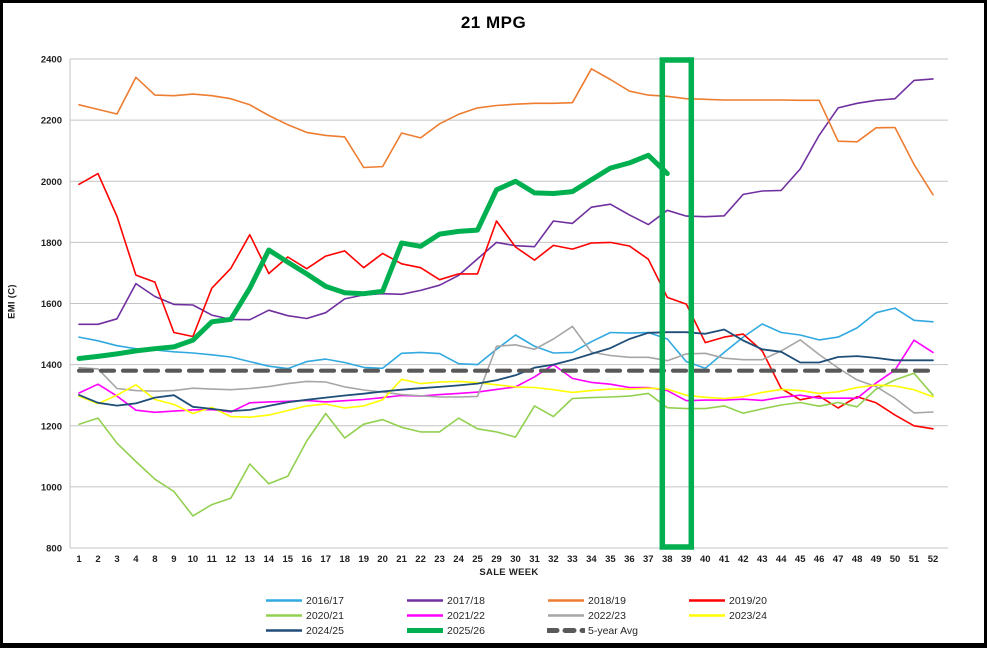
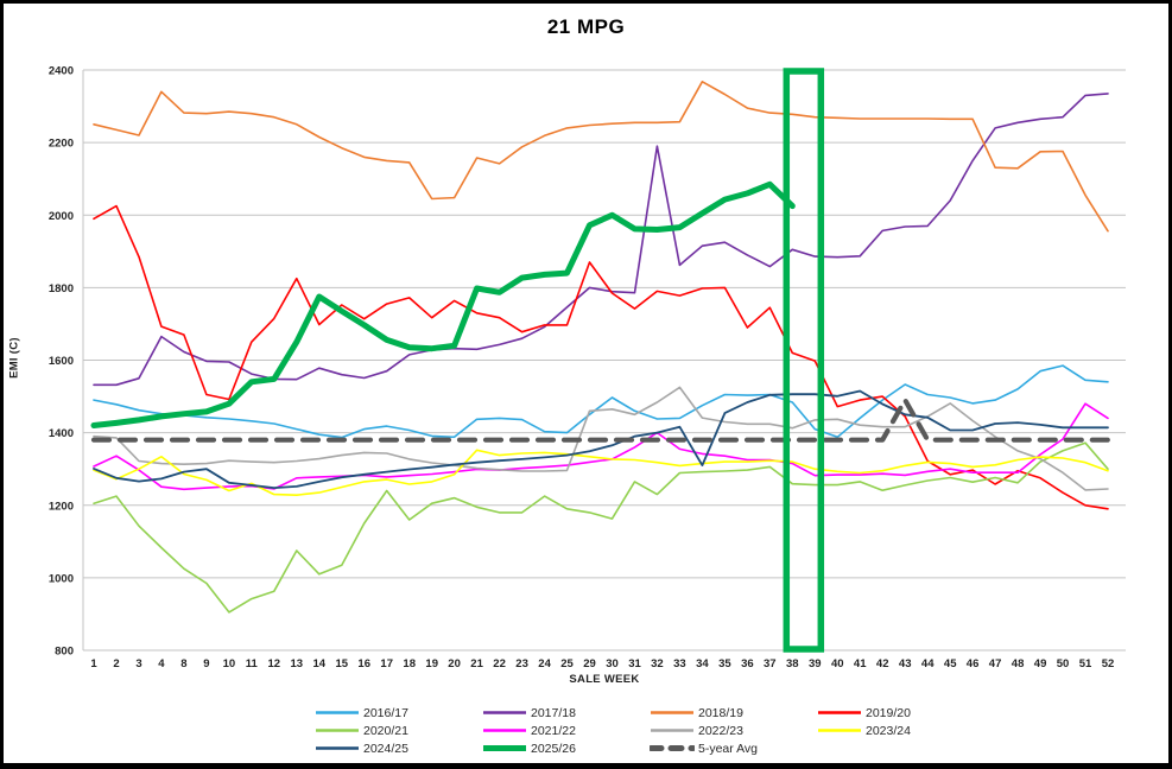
2017/18/32: 1870 -> 2190
2024/25/34: 1440 -> 1310
2019/20/36: 1790 -> 1690
5-year Avg/43: 1380 -> 1490
